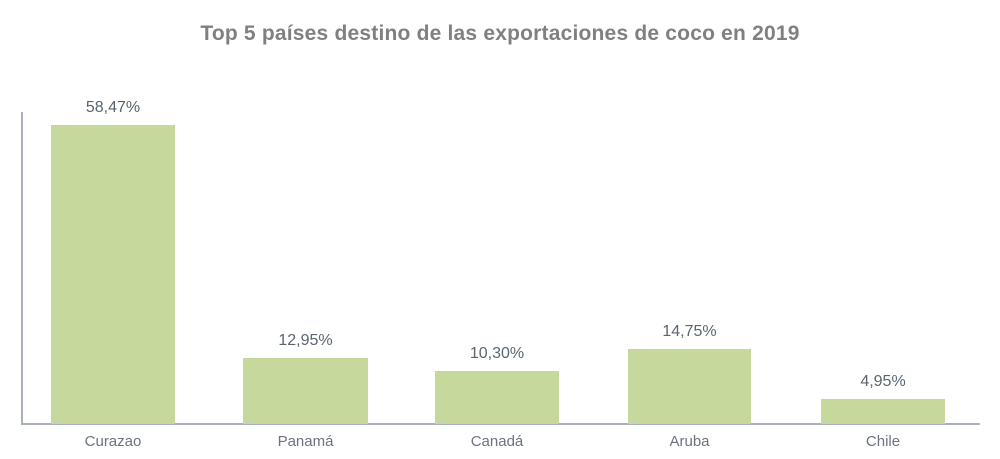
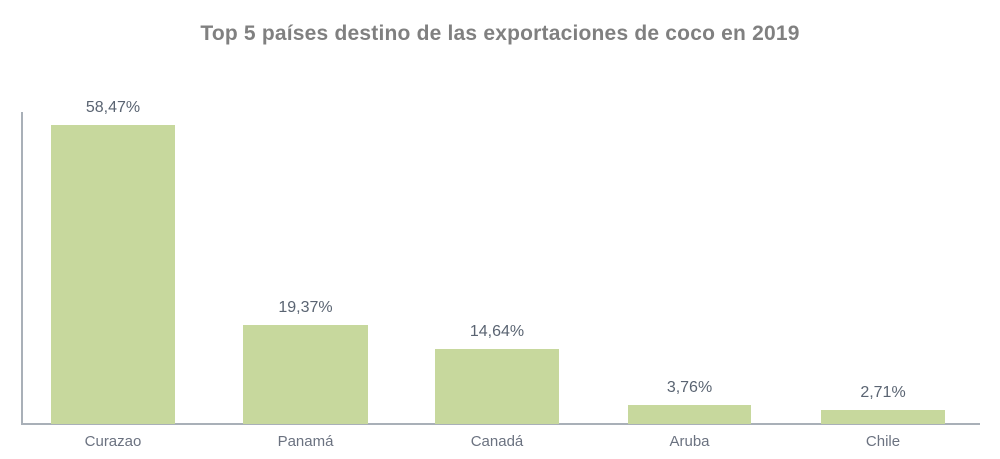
Panamá: 12,95% -> 19,37%
Canadá: 10,30% -> 14,64%
Aruba: 14,75% -> 3,76%
Chile: 4,95% -> 2,71%
